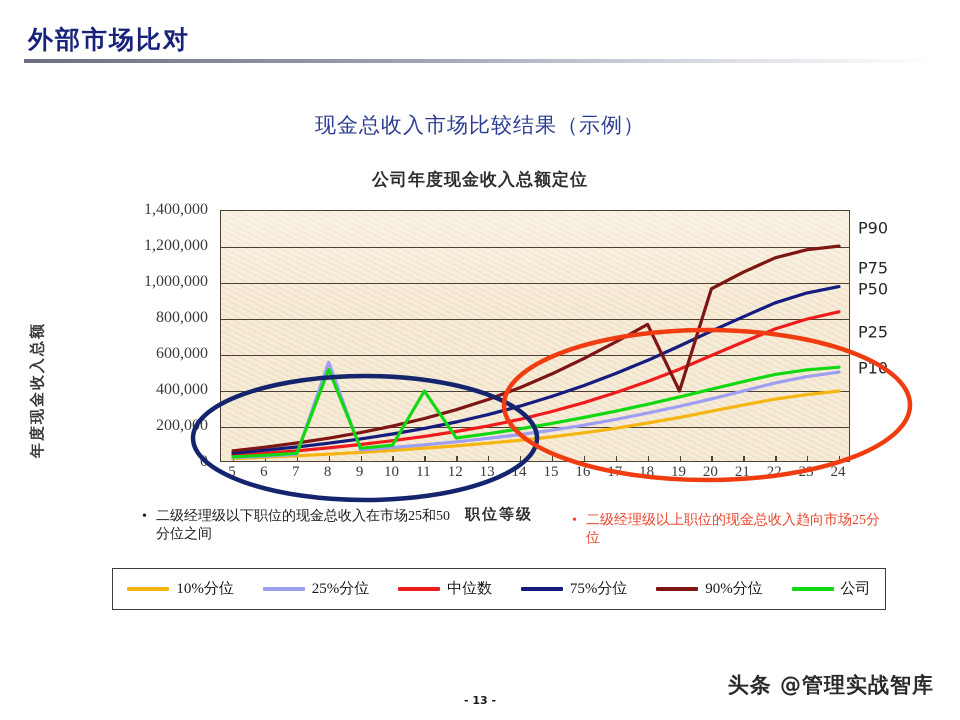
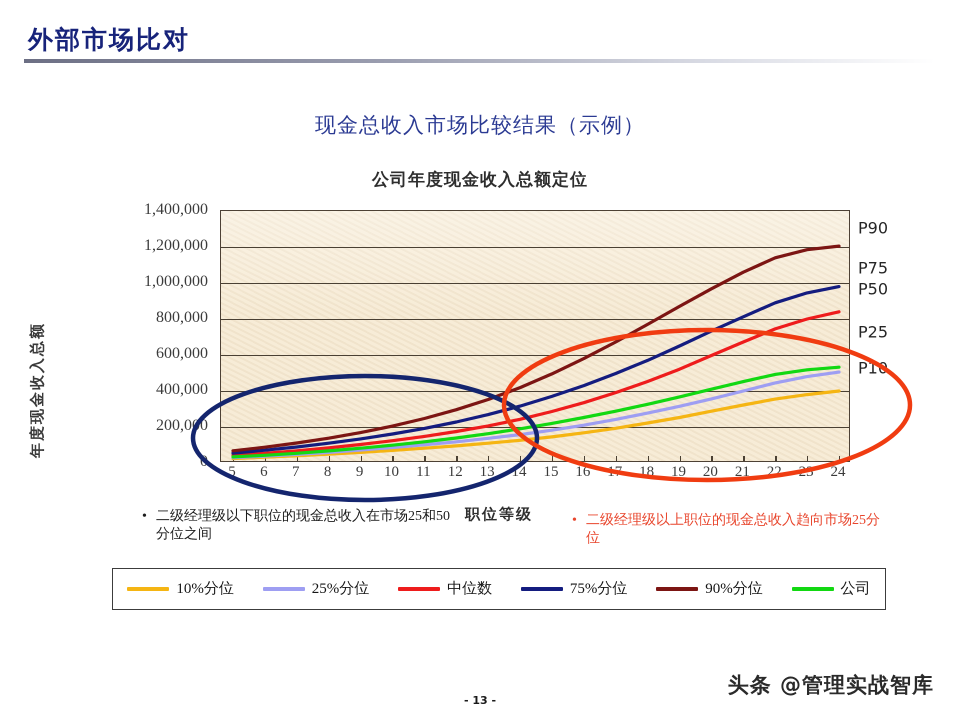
25%分位/8: 560000 -> 60000
公司/8: 520000 -> 70000
公司/11: 400000 -> 120000
90%分位/19: 400000 -> 870000
